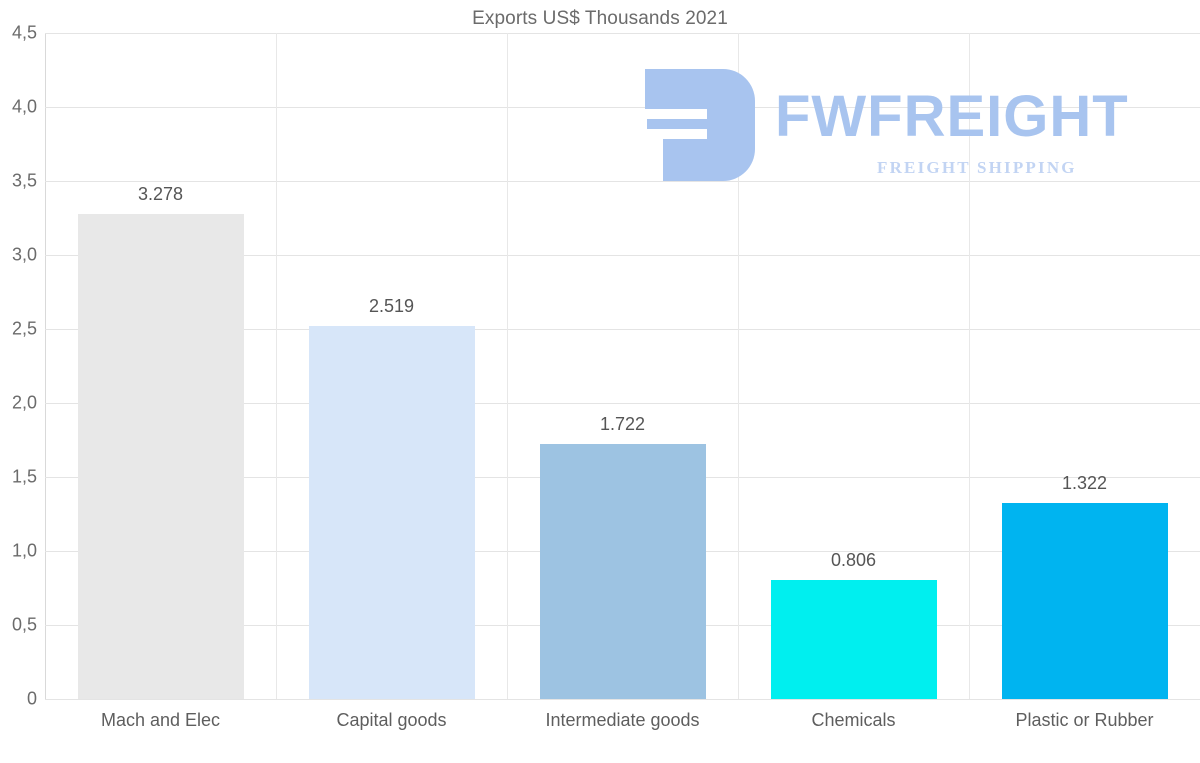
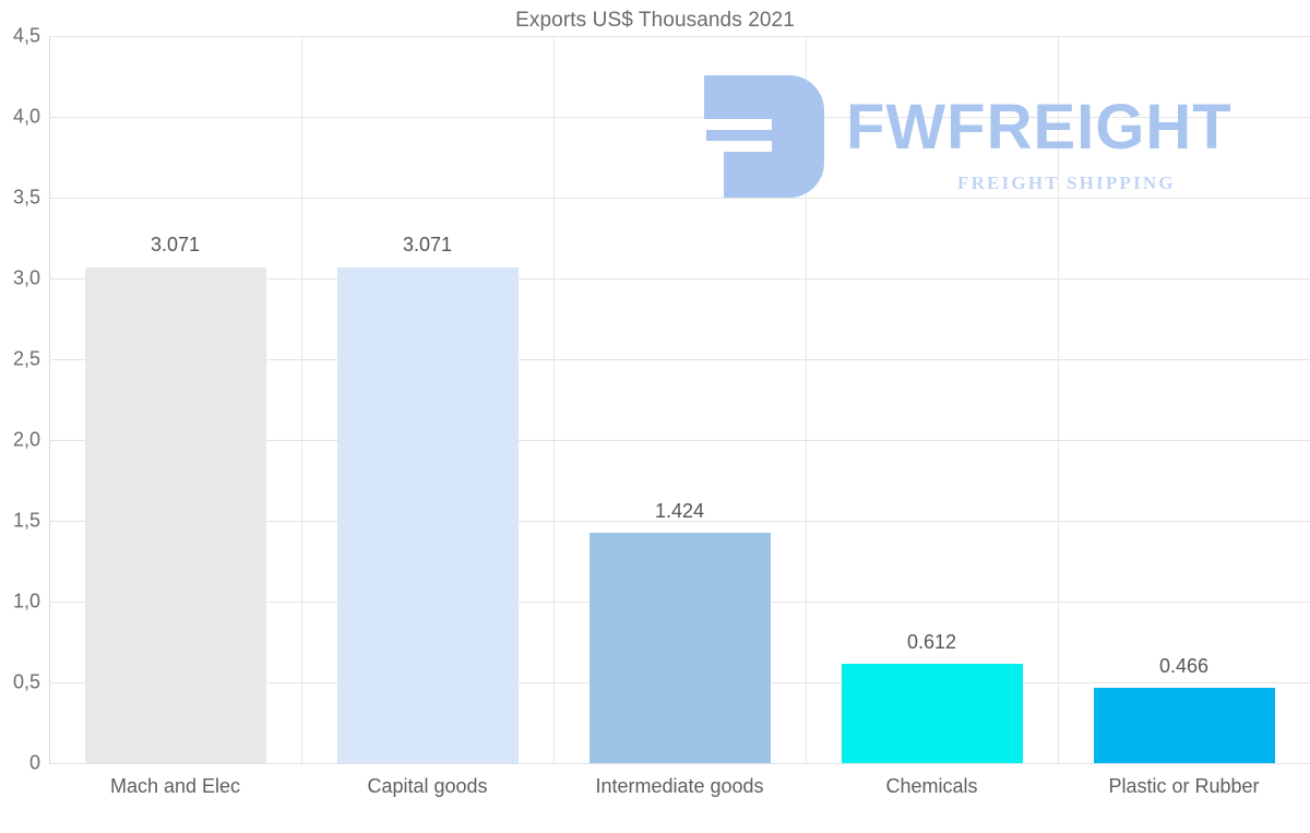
Mach and Elec: 3.278 -> 3.071
Capital goods: 2.519 -> 3.071
Intermediate goods: 1.722 -> 1.424
Chemicals: 0.806 -> 0.612
Plastic or Rubber: 1.322 -> 0.466
